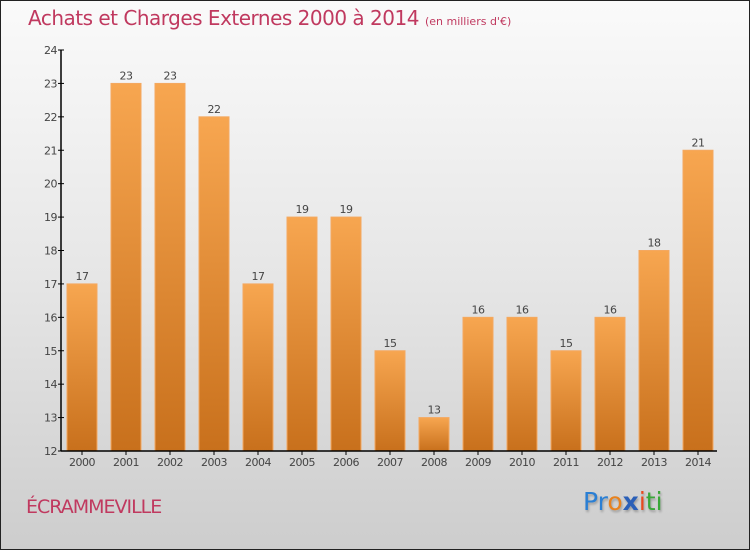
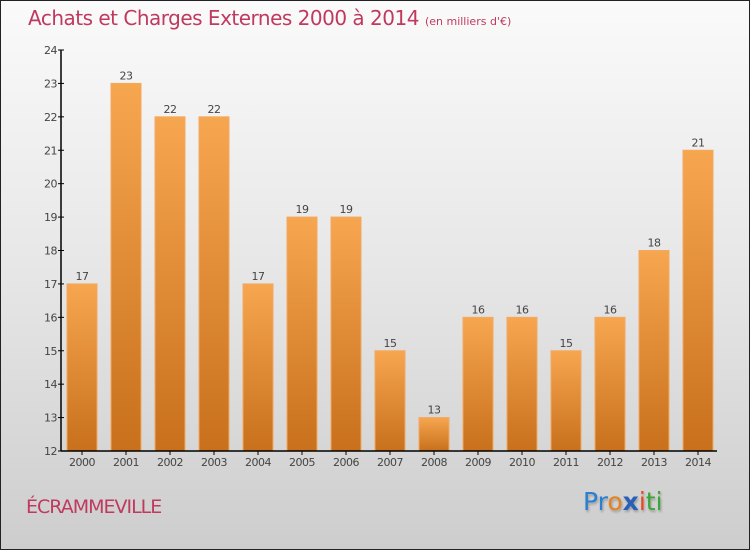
2002: 23 -> 22
